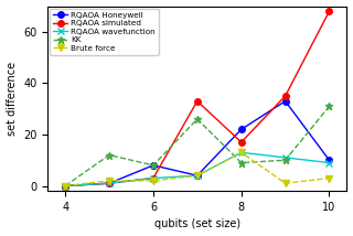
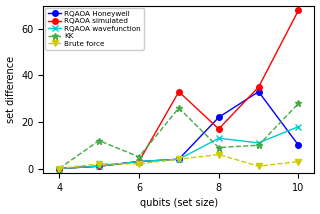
RQAOA Honeywell/6: 8 -> 3
KK/6: 8 -> 5
Brute force/8: 13 -> 6
RQAOA wavefunction/10: 9 -> 18
KK/10: 31 -> 28
